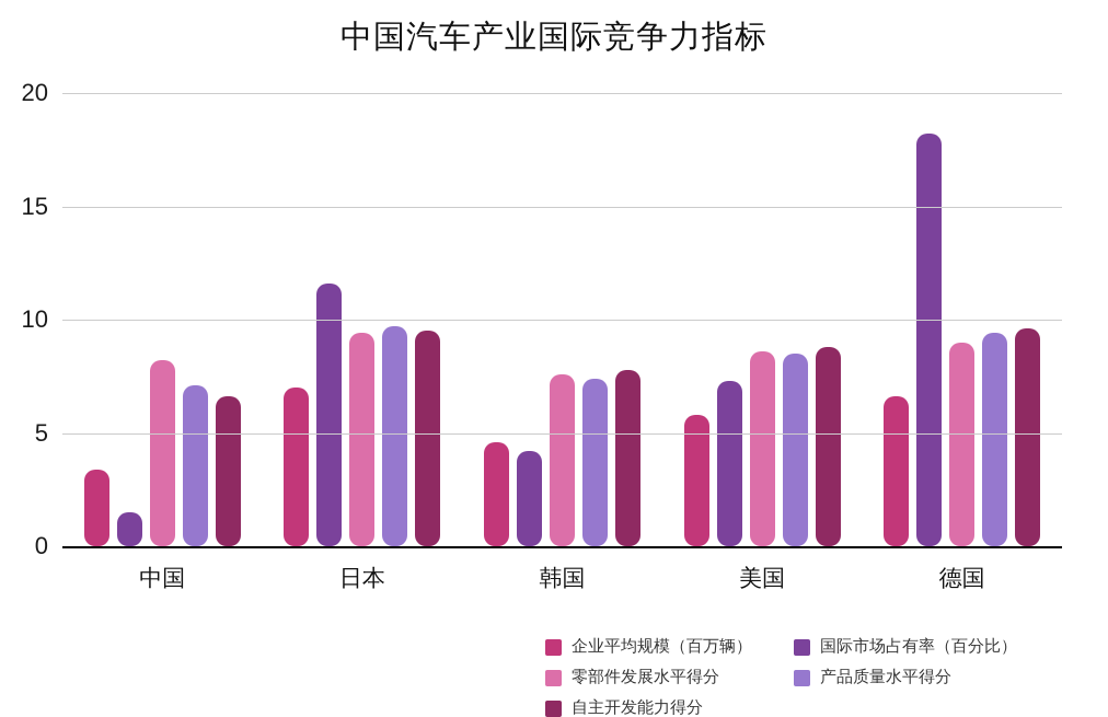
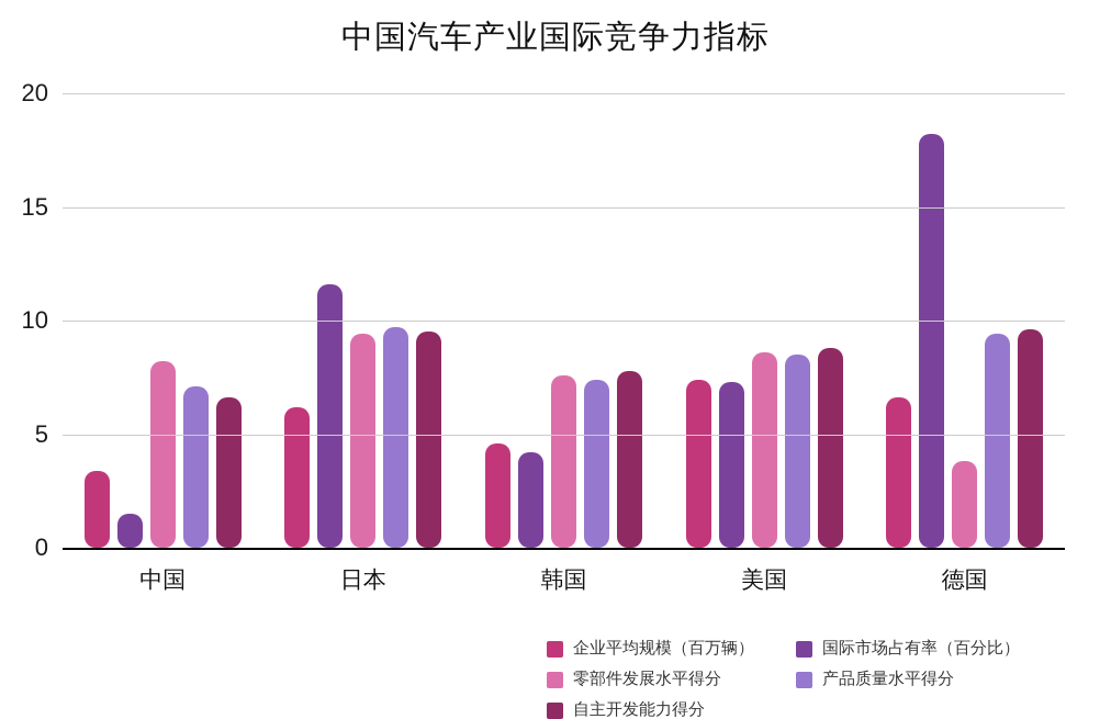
企业平均规模（百万辆）/日本: 7.0 -> 6.2
企业平均规模（百万辆）/美国: 5.8 -> 7.4
零部件发展水平得分/德国: 9.0 -> 3.8
